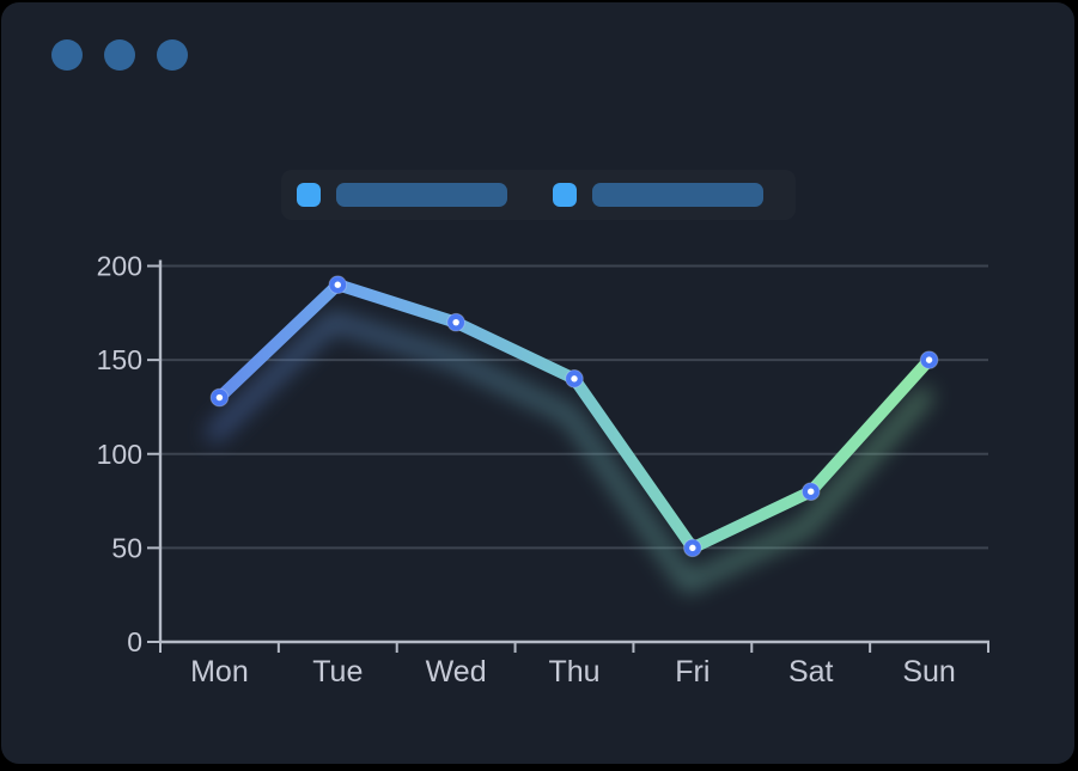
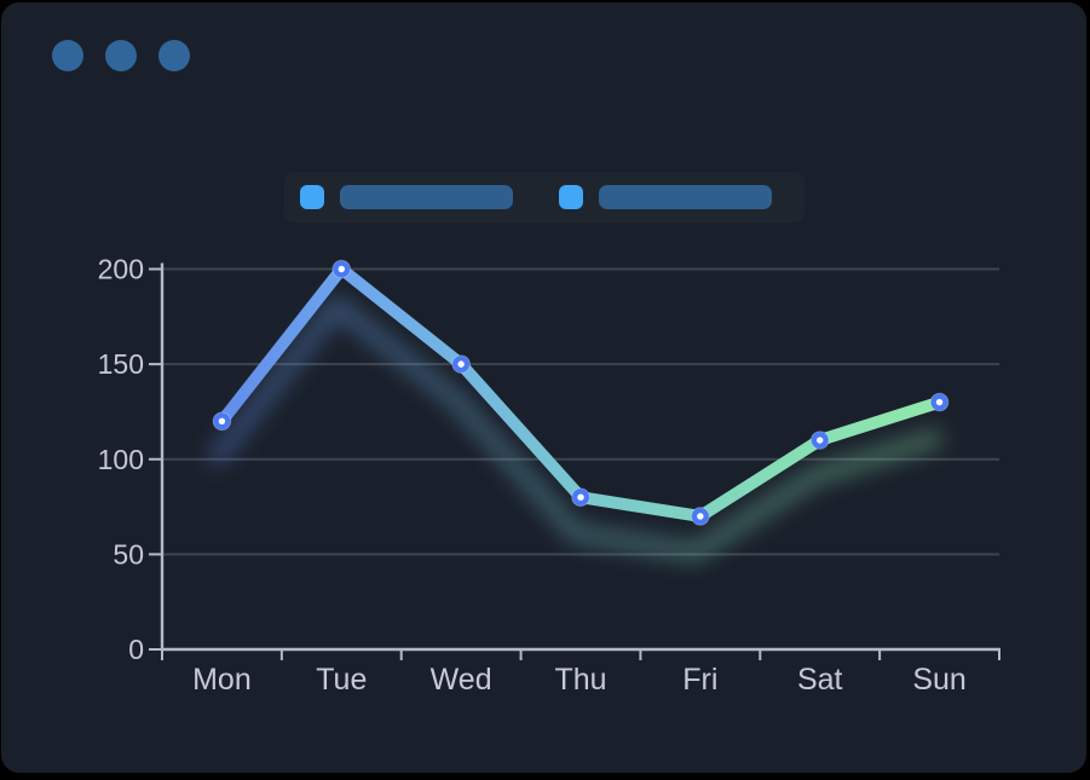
Mon: 130 -> 120
Tue: 190 -> 200
Wed: 170 -> 150
Thu: 140 -> 80
Fri: 50 -> 70
Sat: 80 -> 110
Sun: 150 -> 130
